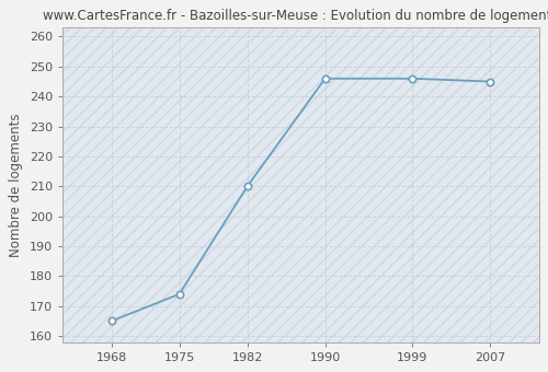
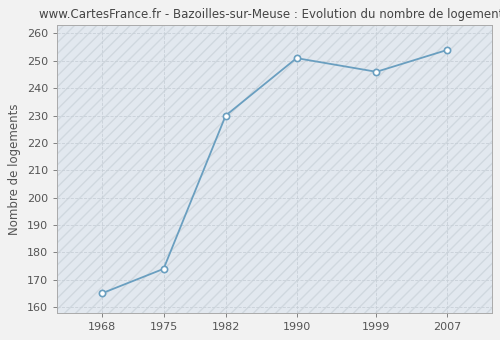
1982: 210 -> 230
1990: 246 -> 251
2007: 245 -> 254
